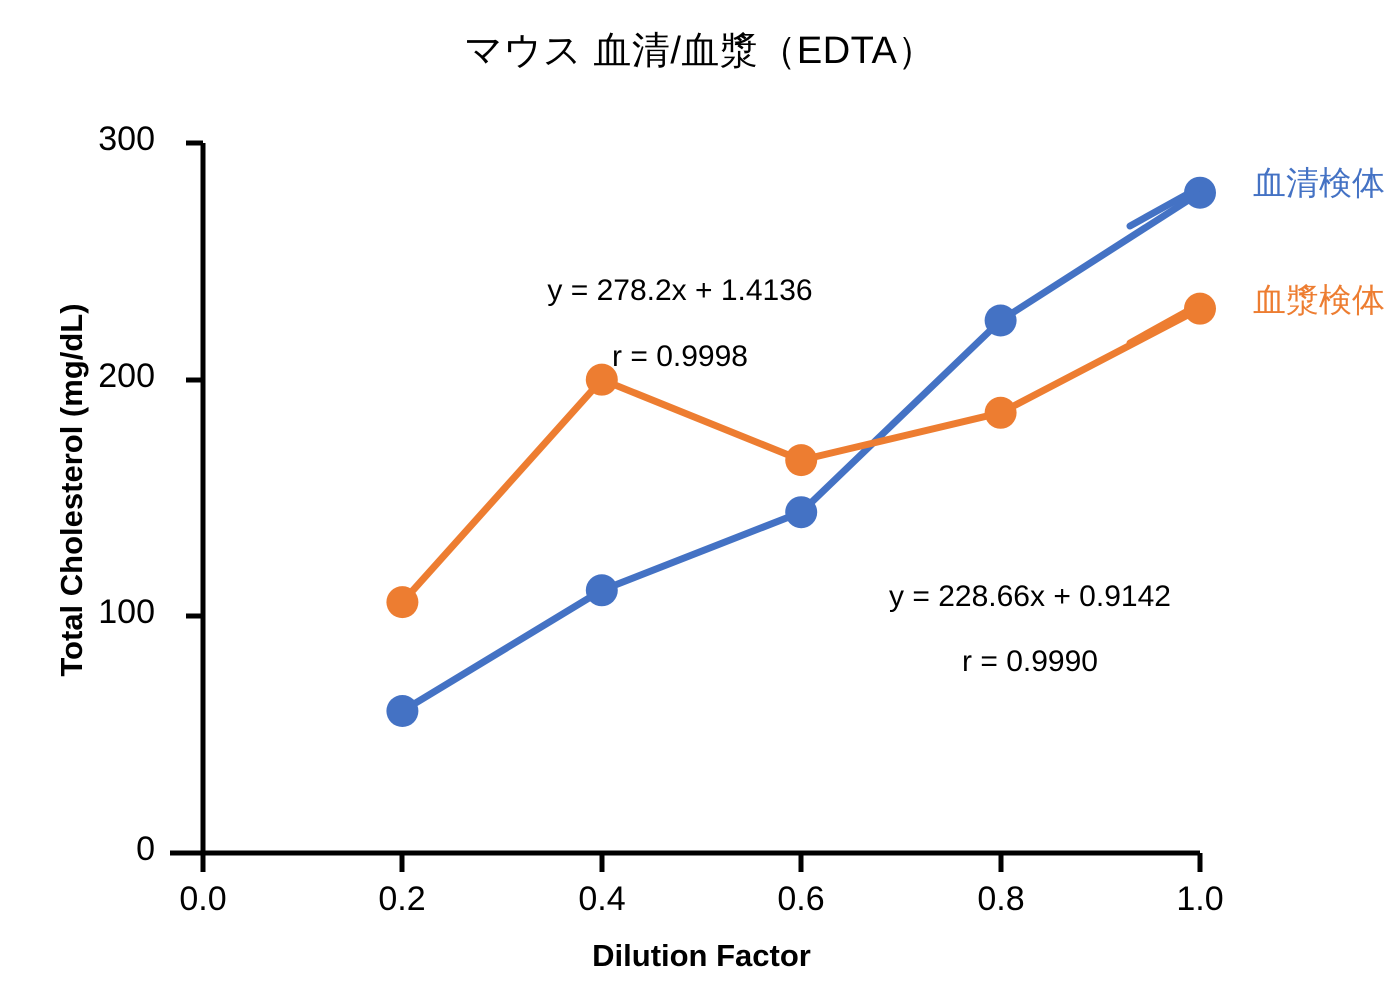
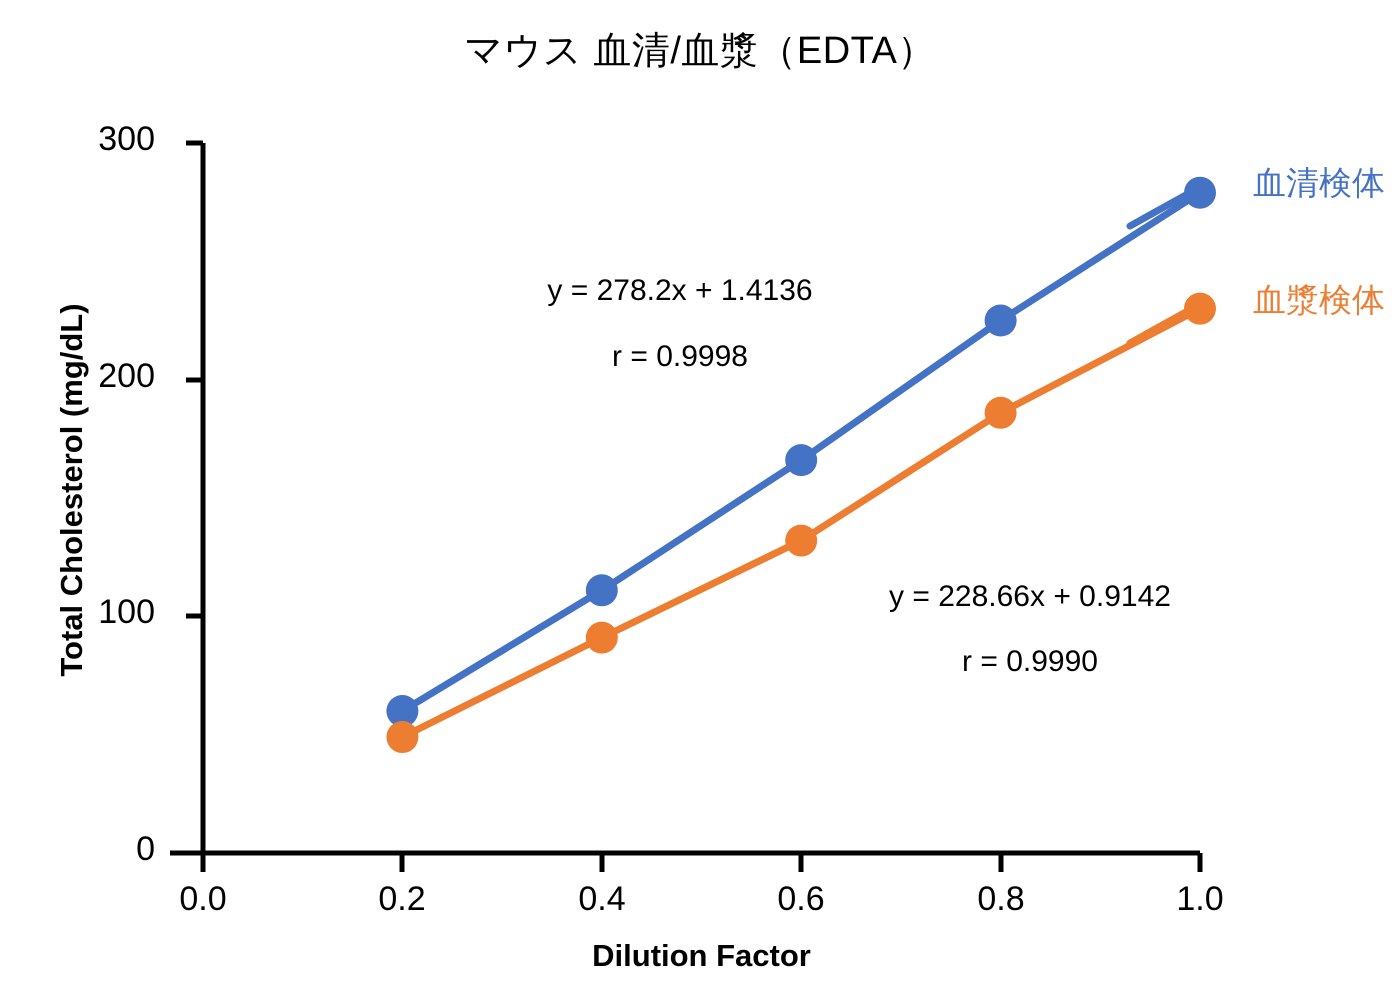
血漿検体/0.2: 106 -> 49
血漿検体/0.4: 200 -> 91
血清検体/0.6: 144 -> 166
血漿検体/0.6: 166 -> 132
